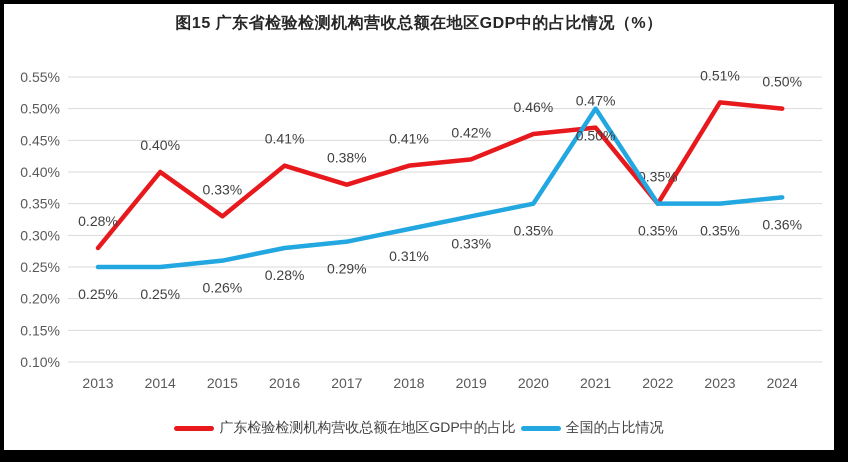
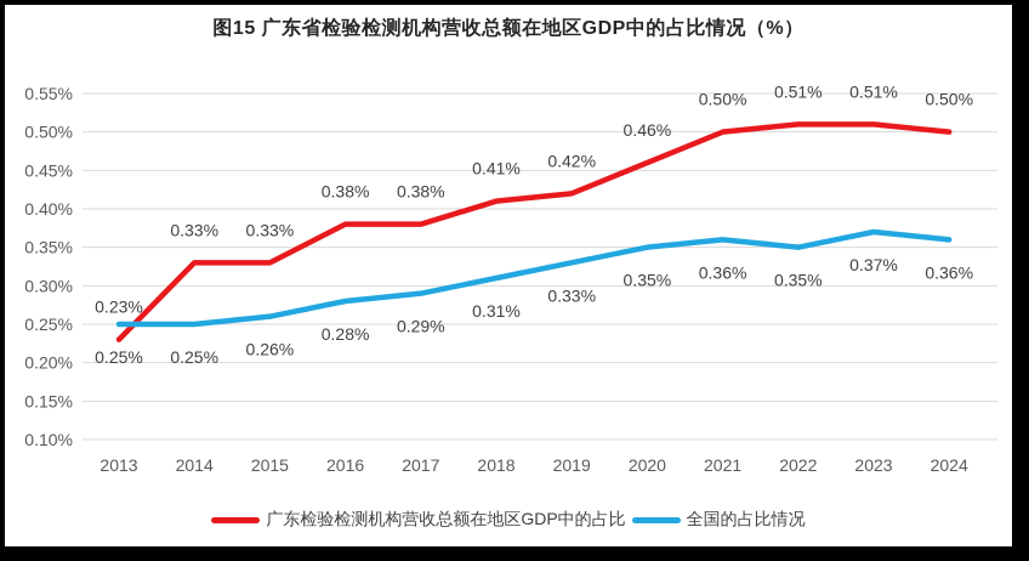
广东检验检测机构营收总额在地区GDP中的占比/2013: 0.28% -> 0.23%
广东检验检测机构营收总额在地区GDP中的占比/2014: 0.40% -> 0.33%
广东检验检测机构营收总额在地区GDP中的占比/2016: 0.41% -> 0.38%
广东检验检测机构营收总额在地区GDP中的占比/2021: 0.47% -> 0.50%
全国的占比情况/2021: 0.50% -> 0.36%
广东检验检测机构营收总额在地区GDP中的占比/2022: 0.35% -> 0.51%
全国的占比情况/2023: 0.35% -> 0.37%
